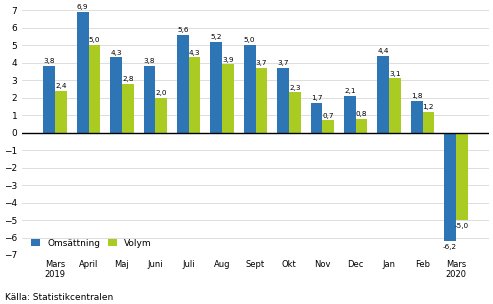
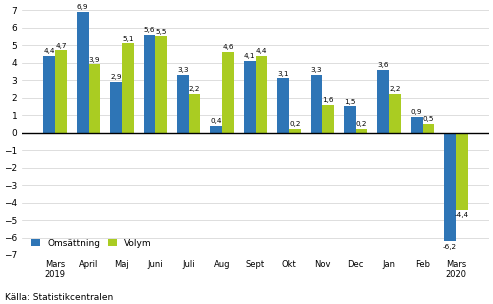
Omsättning/Mars 2019: 3,8 -> 4,4
Volym/Mars 2019: 2,4 -> 4,7
Volym/April: 5,0 -> 3,9
Omsättning/Maj: 4,3 -> 2,9
Volym/Maj: 2,8 -> 5,1
Omsättning/Juni: 3,8 -> 5,6
Volym/Juni: 2,0 -> 5,5
Omsättning/Juli: 5,6 -> 3,3
Volym/Juli: 4,3 -> 2,2
Omsättning/Aug: 5,2 -> 0,4
Volym/Aug: 3,9 -> 4,6
Omsättning/Sept: 5,0 -> 4,1
Volym/Sept: 3,7 -> 4,4
Omsättning/Okt: 3,7 -> 3,1
Volym/Okt: 2,3 -> 0,2
Omsättning/Nov: 1,7 -> 3,3
Volym/Nov: 0,7 -> 1,6
Omsättning/Dec: 2,1 -> 1,5
Volym/Dec: 0,8 -> 0,2
Omsättning/Jan: 4,4 -> 3,6
Volym/Jan: 3,1 -> 2,2
Omsättning/Feb: 1,8 -> 0,9
Volym/Feb: 1,2 -> 0,5
Volym/Mars 2020: -5,0 -> -4,4
